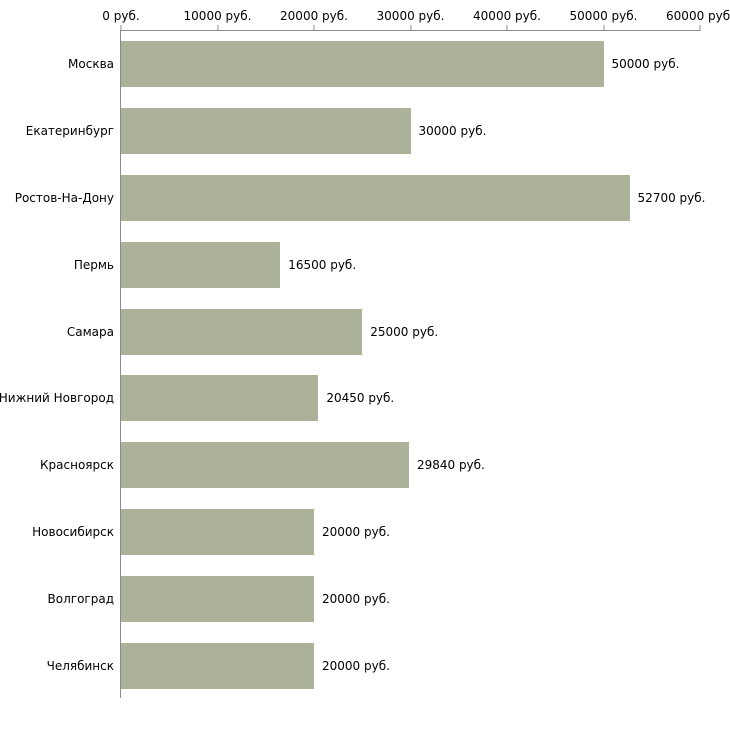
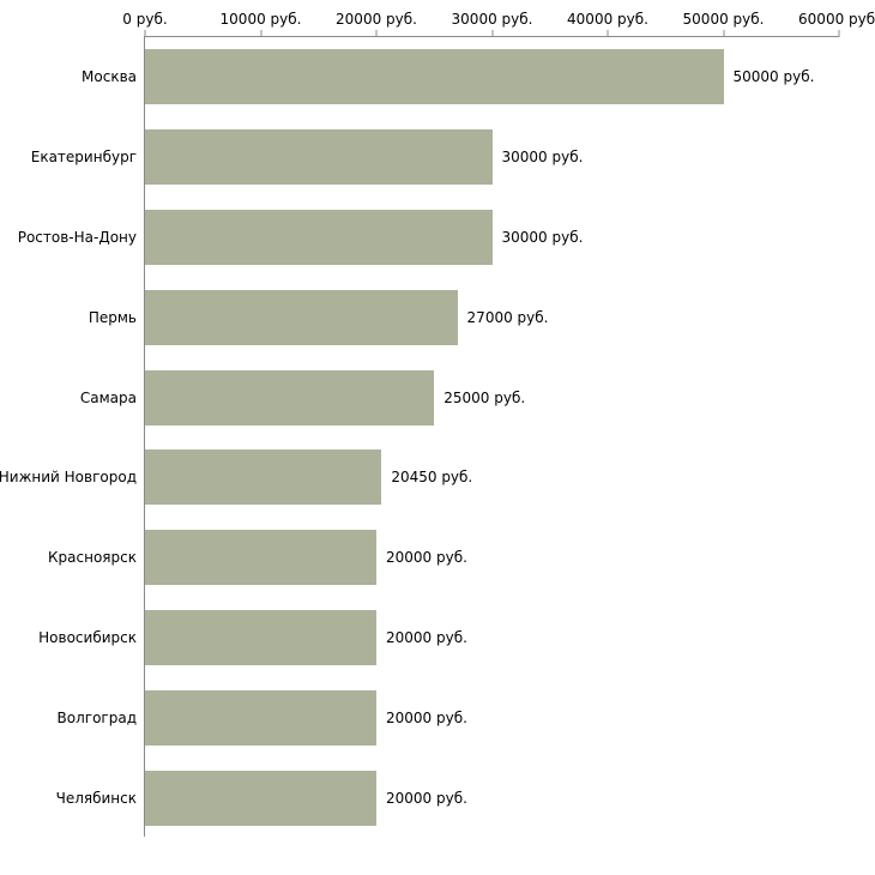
Ростов-На-Дону: 52700 -> 30000
Пермь: 16500 -> 27000
Красноярск: 29840 -> 20000
